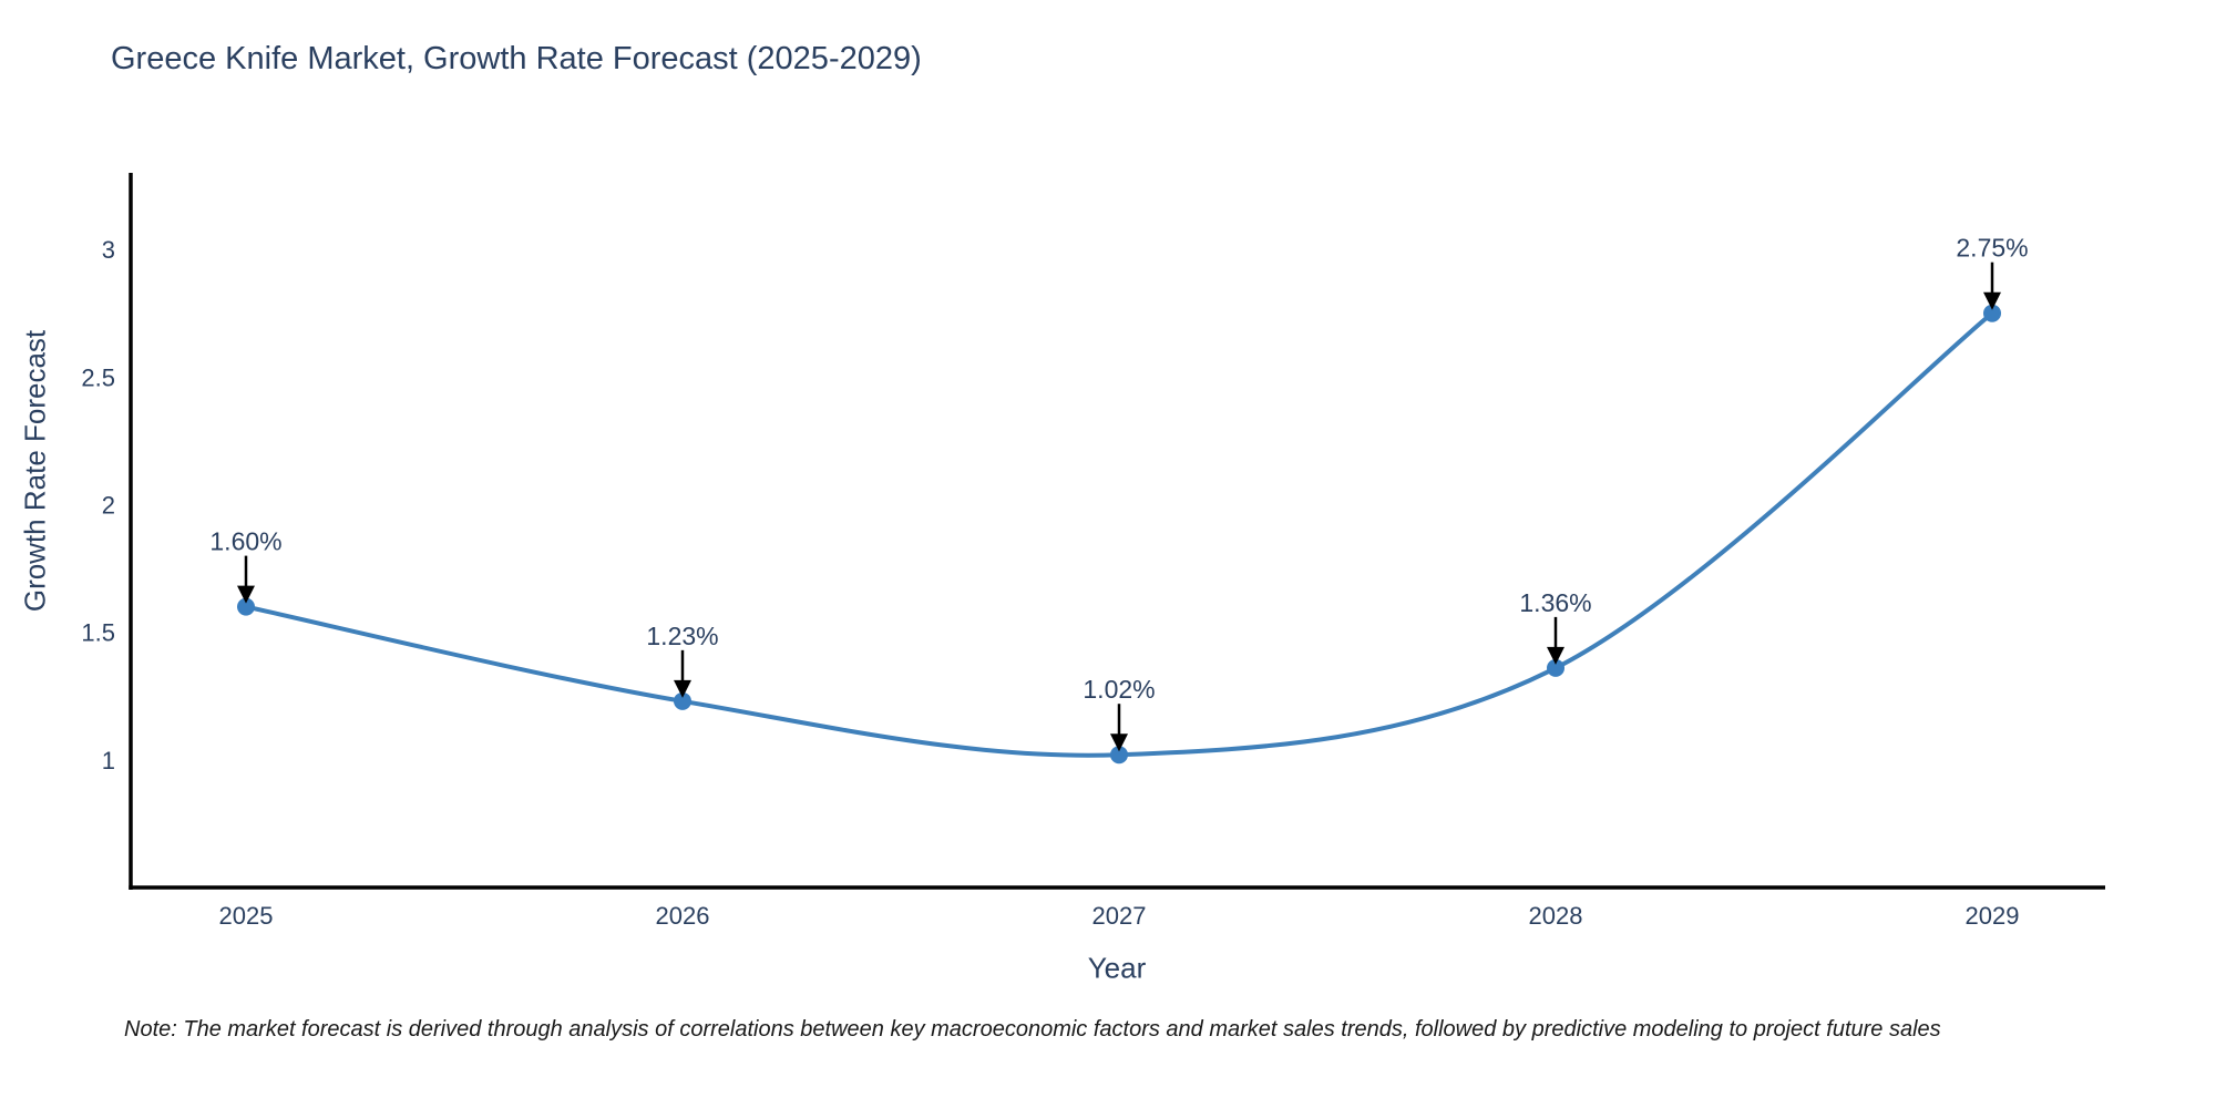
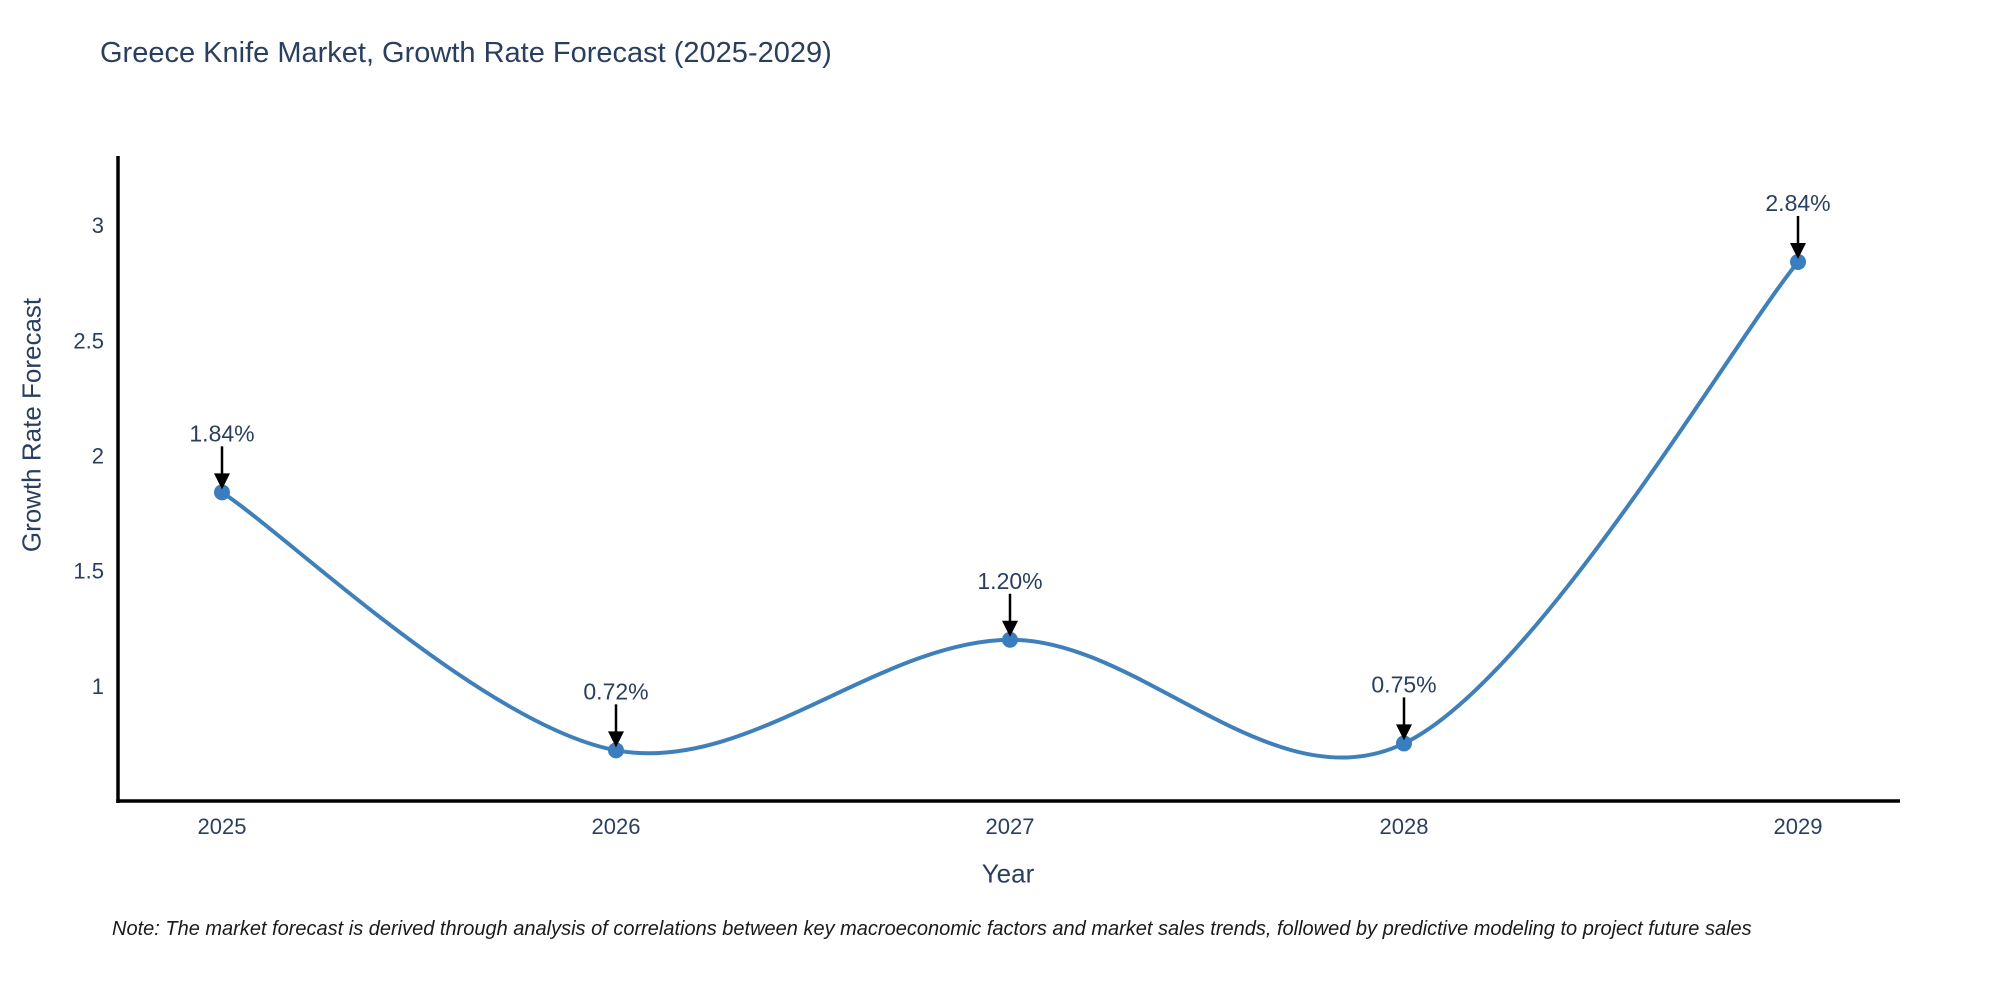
2025: 1.60% -> 1.84%
2026: 1.23% -> 0.72%
2027: 1.02% -> 1.20%
2028: 1.36% -> 0.75%
2029: 2.75% -> 2.84%
